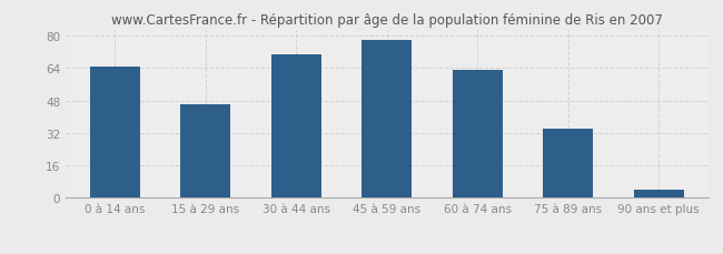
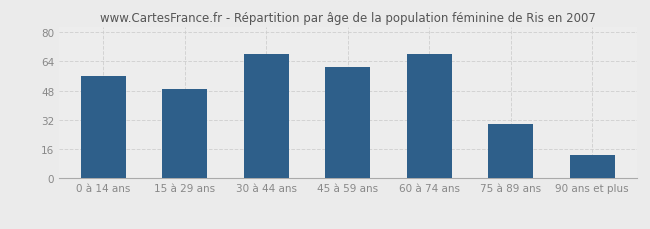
0 à 14 ans: 65 -> 56
15 à 29 ans: 46 -> 49
30 à 44 ans: 71 -> 68
45 à 59 ans: 78 -> 61
60 à 74 ans: 63 -> 68
75 à 89 ans: 34 -> 30
90 ans et plus: 4 -> 13
